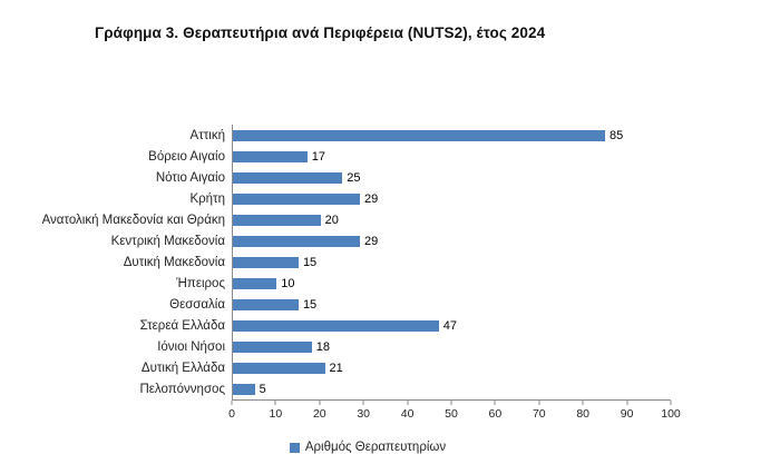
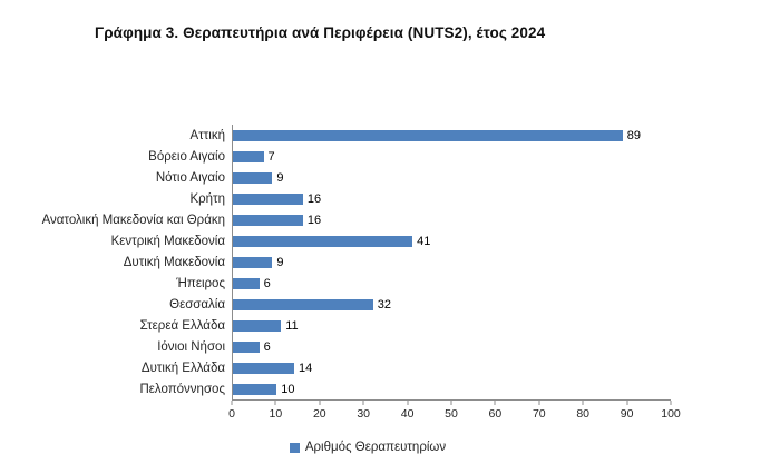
Αττική: 85 -> 89
Βόρειο Αιγαίο: 17 -> 7
Νότιο Αιγαίο: 25 -> 9
Κρήτη: 29 -> 16
Ανατολική Μακεδονία και Θράκη: 20 -> 16
Κεντρική Μακεδονία: 29 -> 41
Δυτική Μακεδονία: 15 -> 9
Ήπειρος: 10 -> 6
Θεσσαλία: 15 -> 32
Στερεά Ελλάδα: 47 -> 11
Ιόνιοι Νήσοι: 18 -> 6
Δυτική Ελλάδα: 21 -> 14
Πελοπόννησος: 5 -> 10
